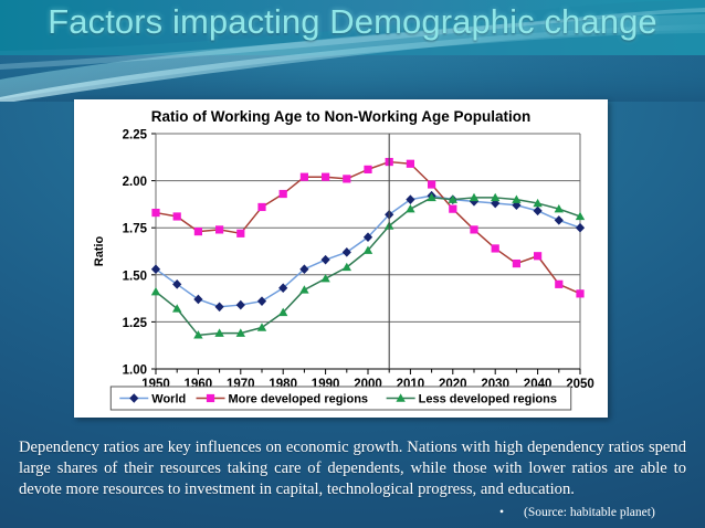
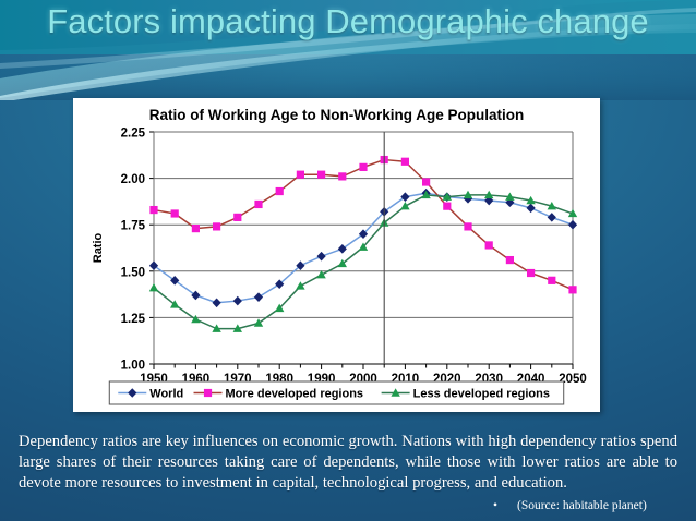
Less developed regions/1960: 1.18 -> 1.24
More developed regions/1970: 1.72 -> 1.79
More developed regions/2040: 1.60 -> 1.49
